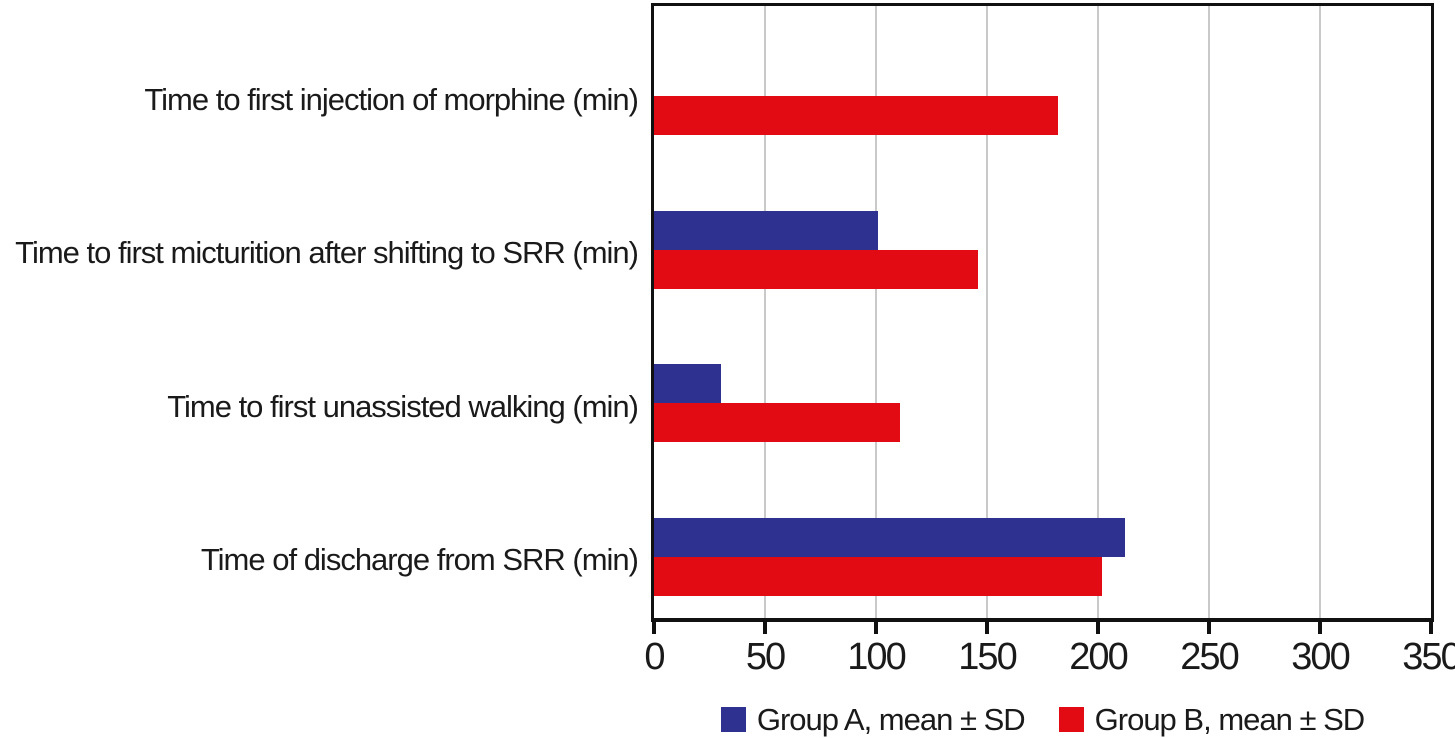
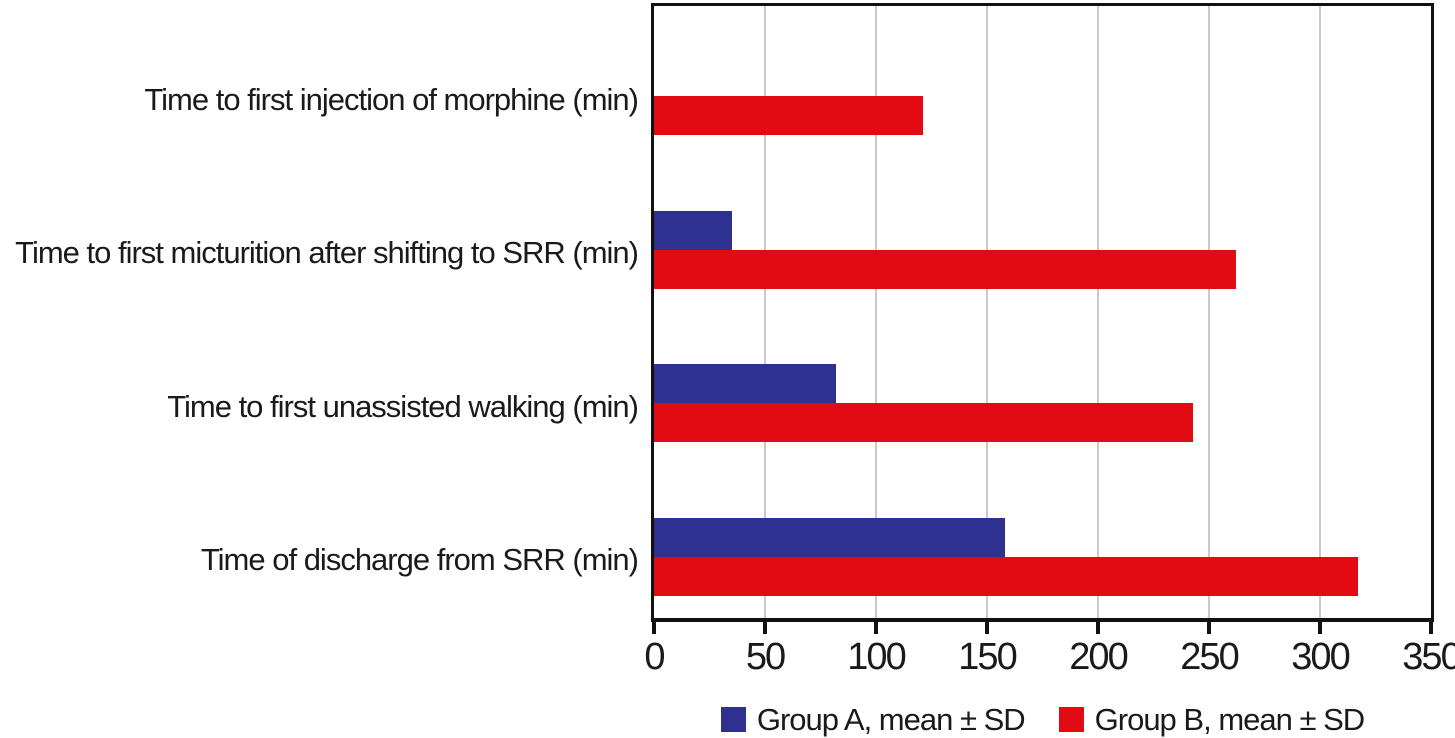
Group B, mean ± SD/Time to first injection of morphine (min): 182 -> 121
Group A, mean ± SD/Time to first micturition after shifting to SRR (min): 101 -> 35
Group B, mean ± SD/Time to first micturition after shifting to SRR (min): 146 -> 262
Group A, mean ± SD/Time to first unassisted walking (min): 30 -> 82
Group B, mean ± SD/Time to first unassisted walking (min): 111 -> 243
Group A, mean ± SD/Time of discharge from SRR (min): 212 -> 158
Group B, mean ± SD/Time of discharge from SRR (min): 202 -> 317
